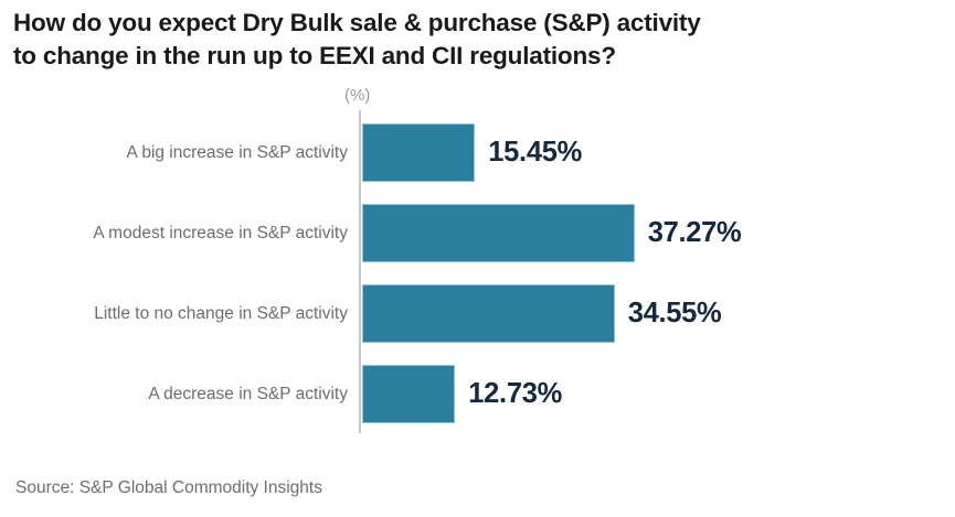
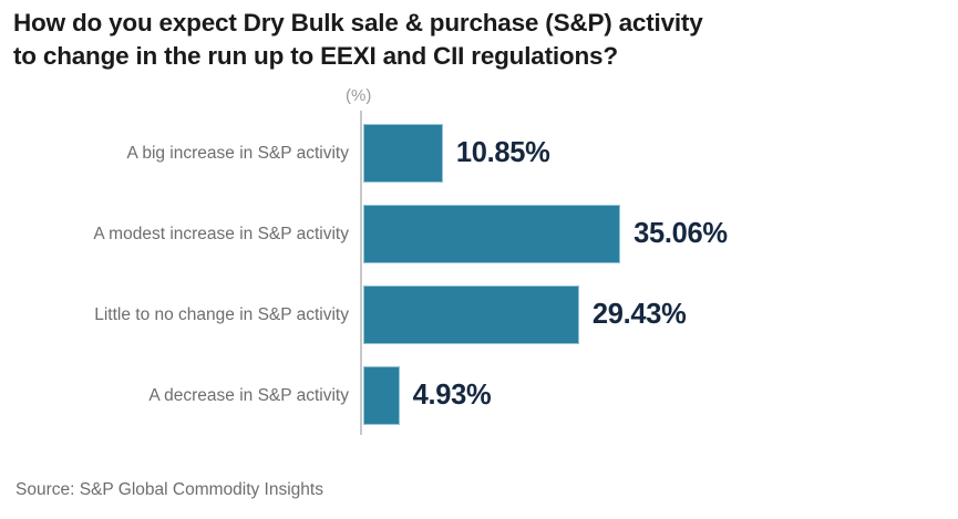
A big increase in S&P activity: 15.45% -> 10.85%
A modest increase in S&P activity: 37.27% -> 35.06%
Little to no change in S&P activity: 34.55% -> 29.43%
A decrease in S&P activity: 12.73% -> 4.93%
